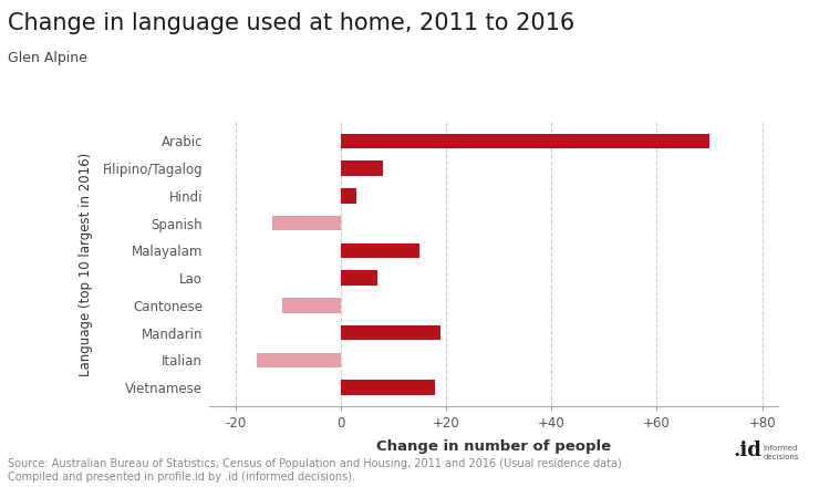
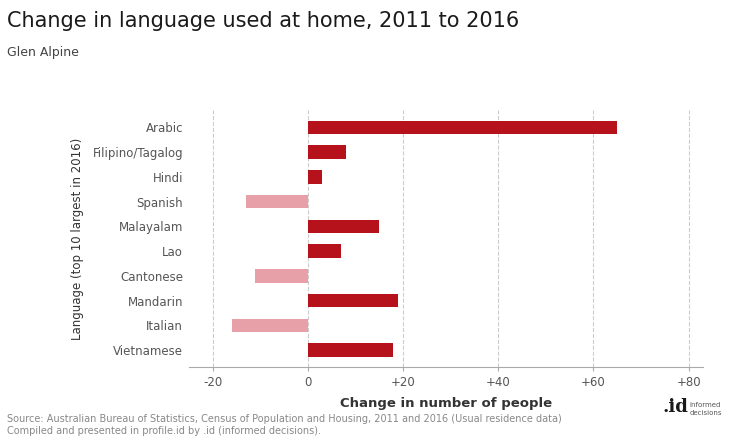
Arabic: 70 -> 65
